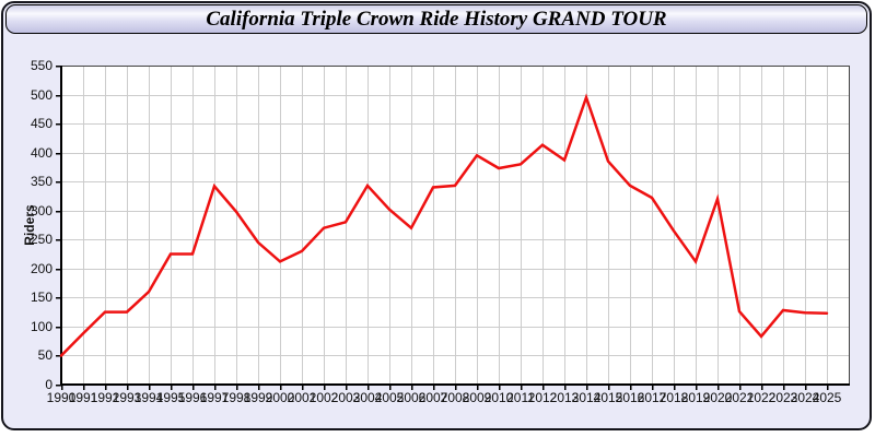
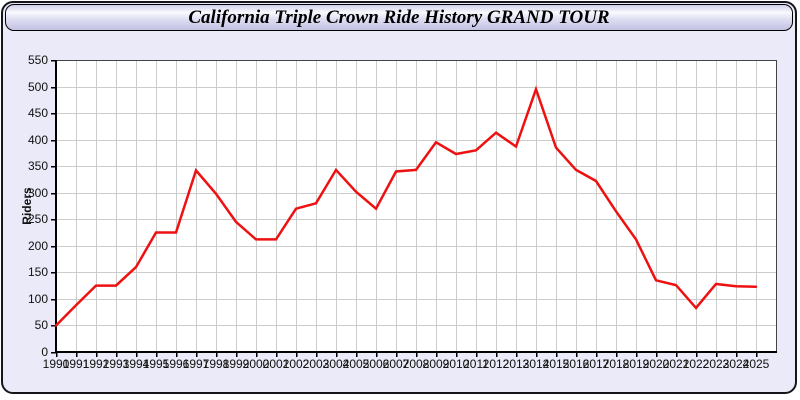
2001: 230 -> 210
2020: 320 -> 140
